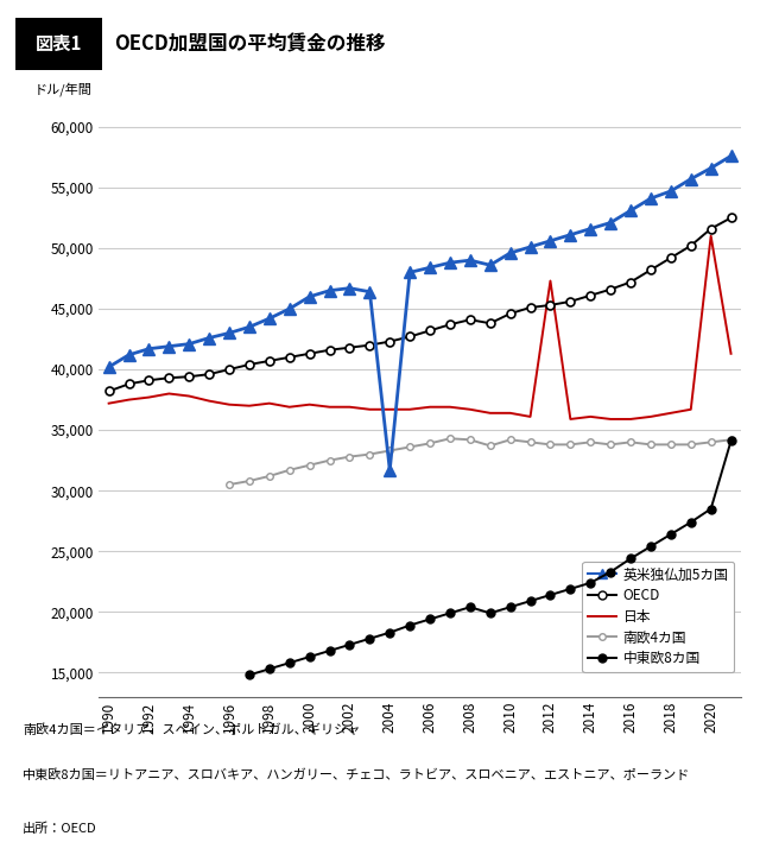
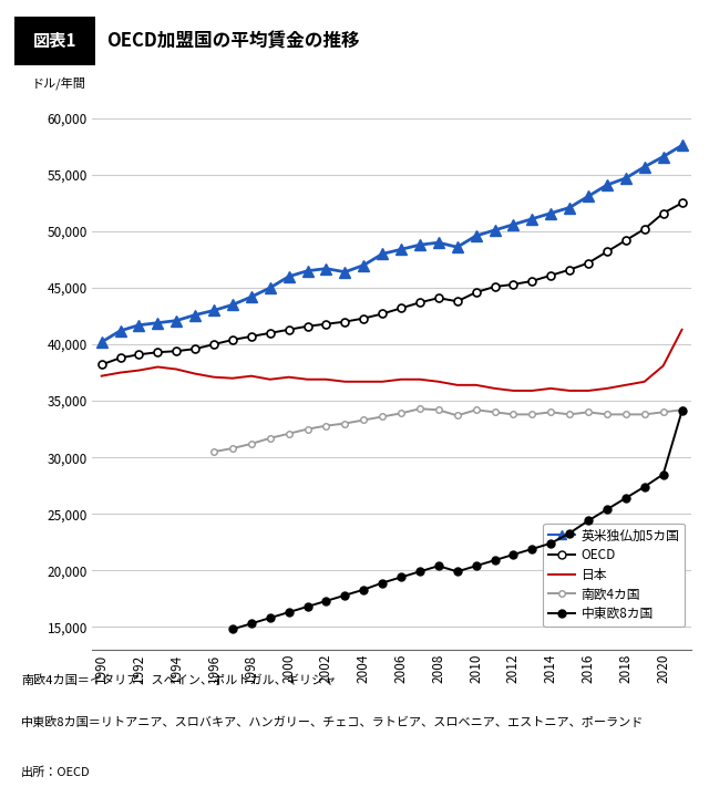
英米独仏加5カ国/2004: 31,700 -> 47,000
日本/2012: 47,300 -> 35,900
日本/2020: 51,000 -> 38,100
